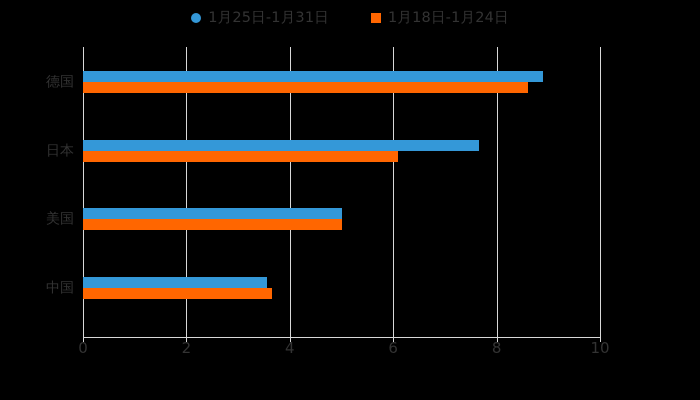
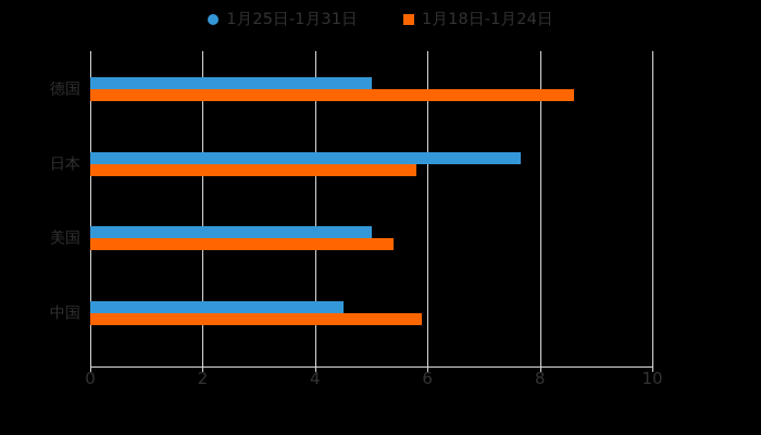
1月25日-1月31日/德国: 8.9 -> 5.0
1月18日-1月24日/日本: 6.1 -> 5.8
1月18日-1月24日/美国: 5.0 -> 5.4
1月25日-1月31日/中国: 3.5 -> 4.5
1月18日-1月24日/中国: 3.6 -> 5.9
